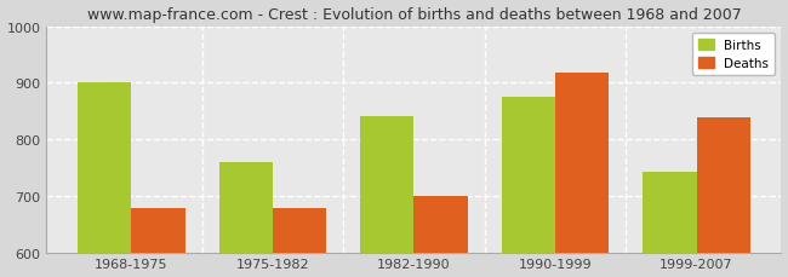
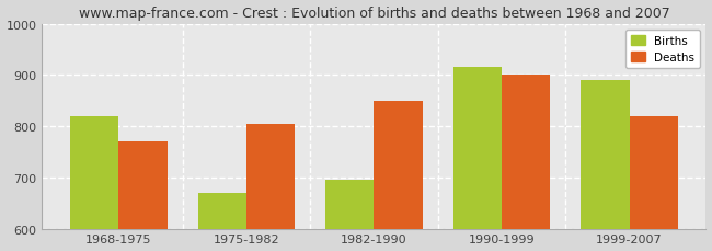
Births/1968-1975: 900 -> 820
Deaths/1968-1975: 678 -> 770
Births/1975-1982: 760 -> 670
Deaths/1975-1982: 678 -> 805
Births/1982-1990: 840 -> 695
Deaths/1982-1990: 700 -> 850
Births/1990-1999: 875 -> 915
Deaths/1990-1999: 918 -> 900
Births/1999-2007: 742 -> 890
Deaths/1999-2007: 838 -> 820
